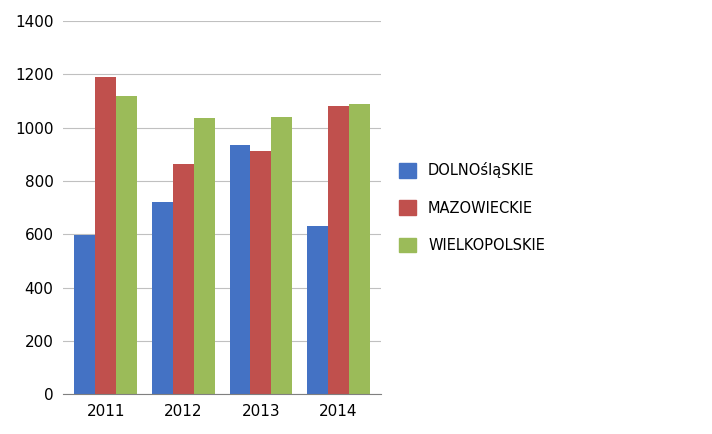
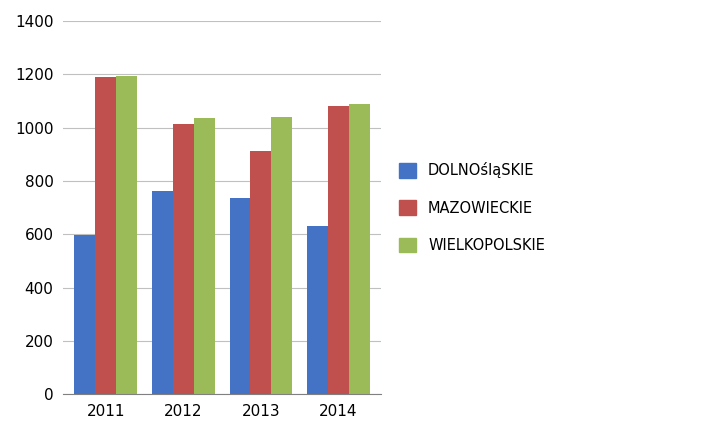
WIELKOPOLSKIE/2011: 1120 -> 1195
DOLNOśląSKIE/2012: 720 -> 764
MAZOWIECKIE/2012: 865 -> 1012
DOLNOśląSKIE/2013: 935 -> 736
